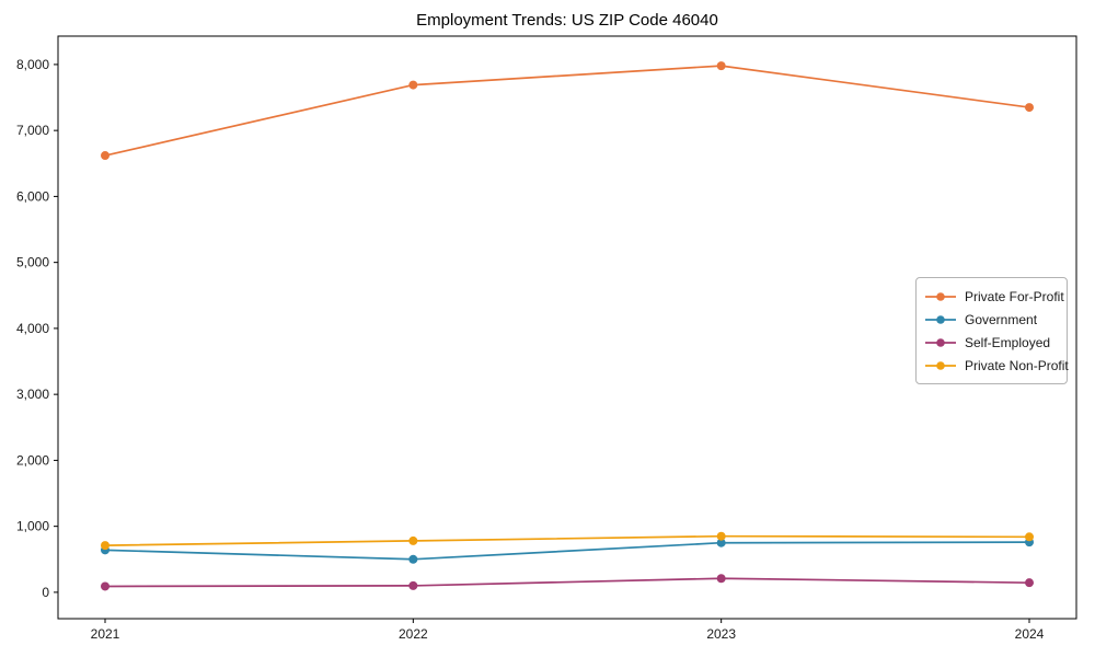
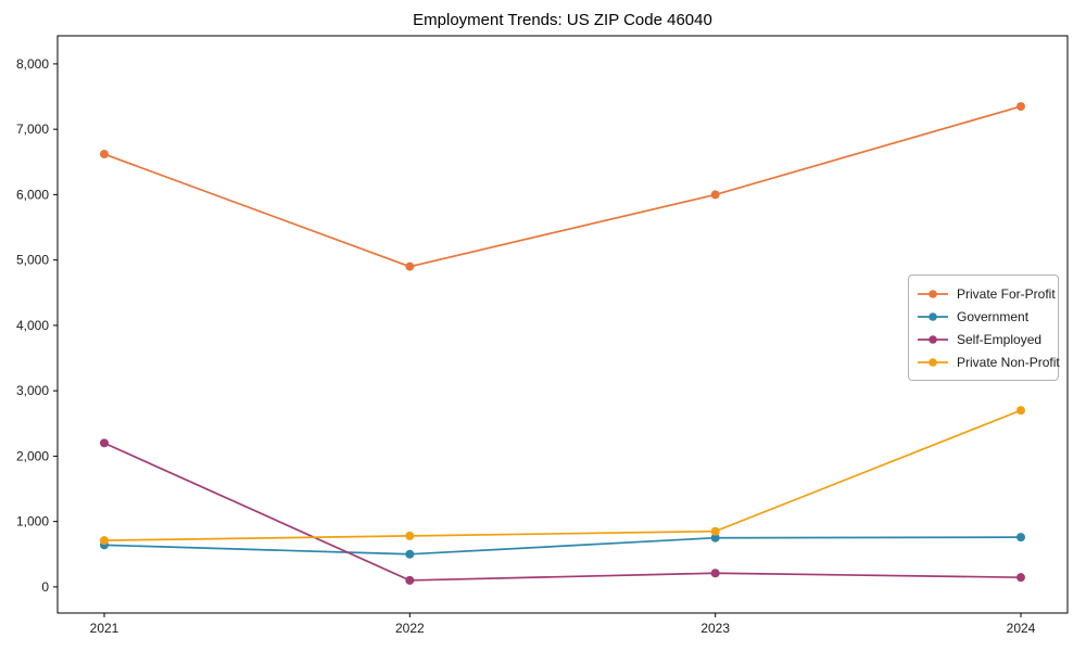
Self-Employed/2021: 100 -> 2200
Private For-Profit/2022: 7700 -> 4900
Private For-Profit/2023: 8000 -> 6000
Private Non-Profit/2024: 800 -> 2700
